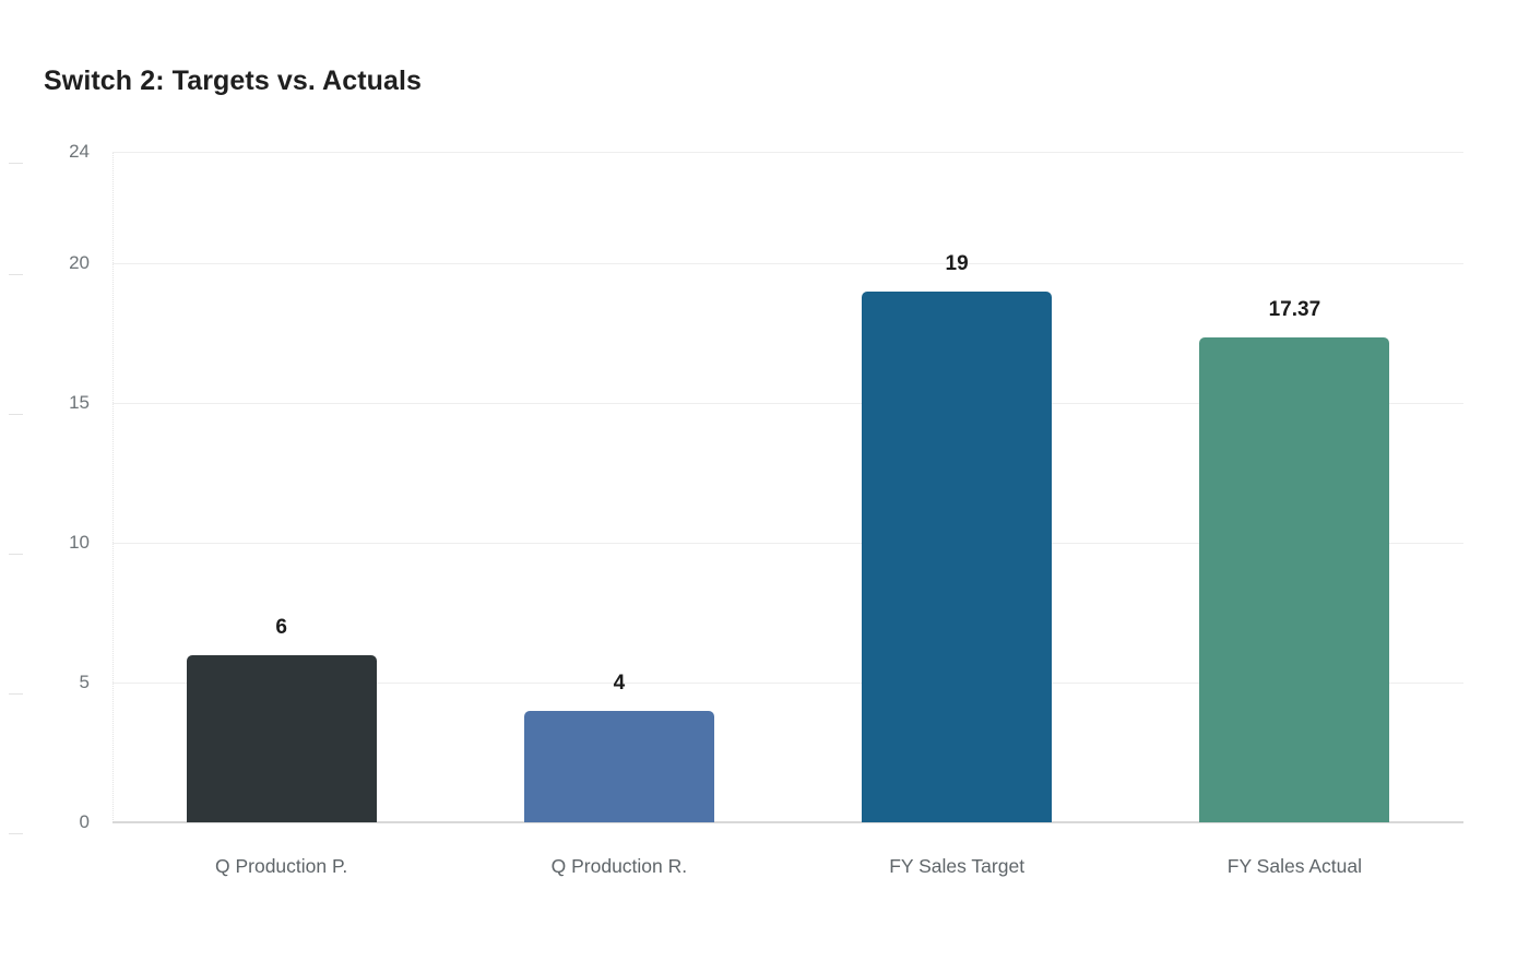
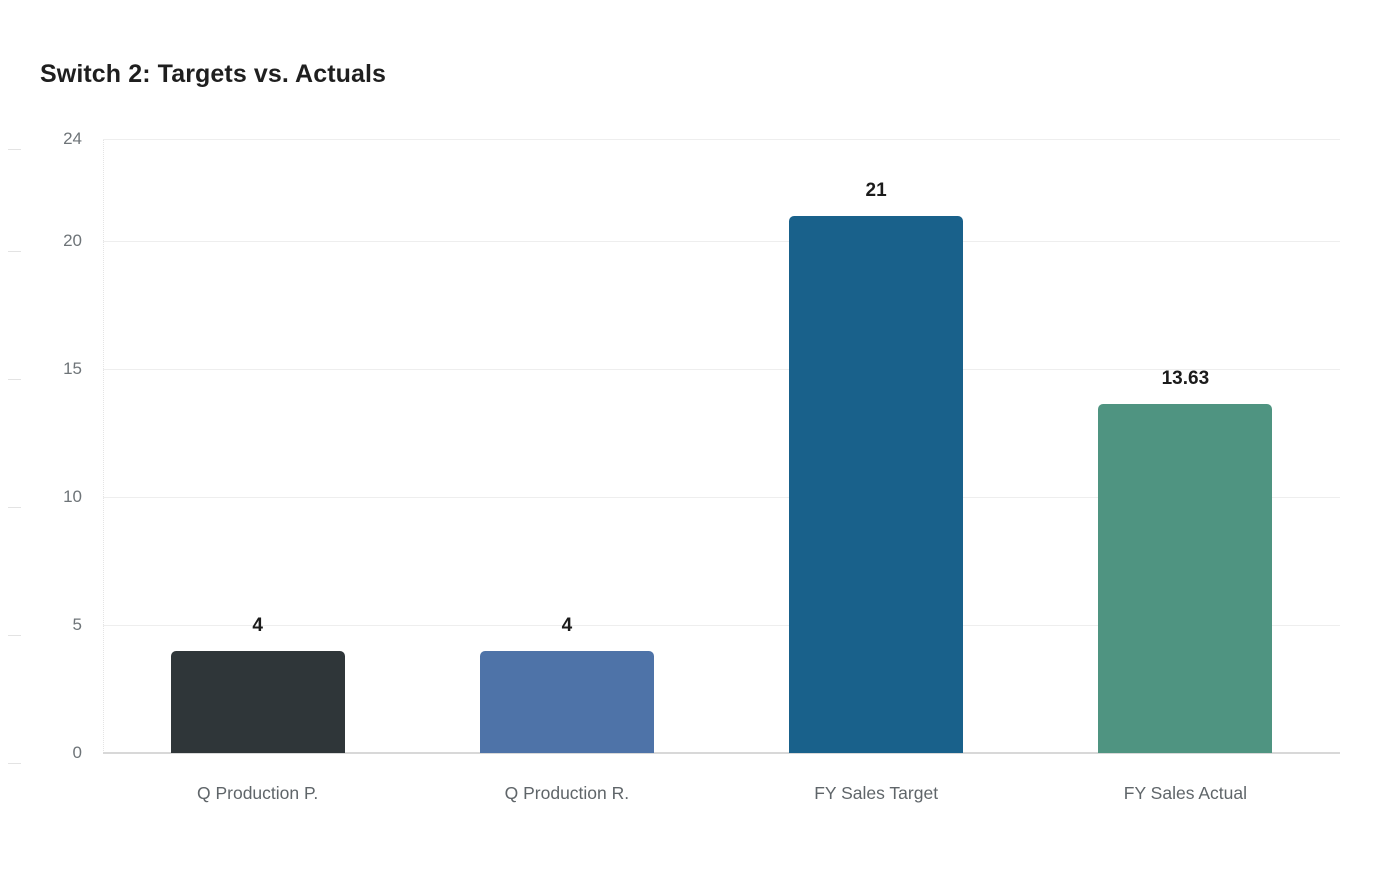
Q Production P.: 6 -> 4
FY Sales Target: 19 -> 21
FY Sales Actual: 17.37 -> 13.63
